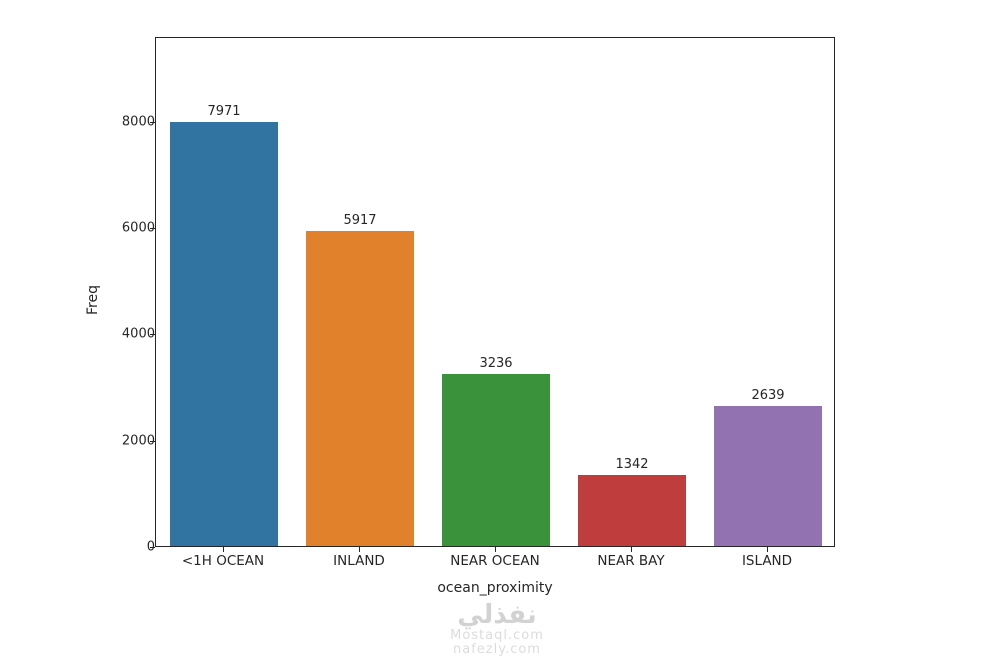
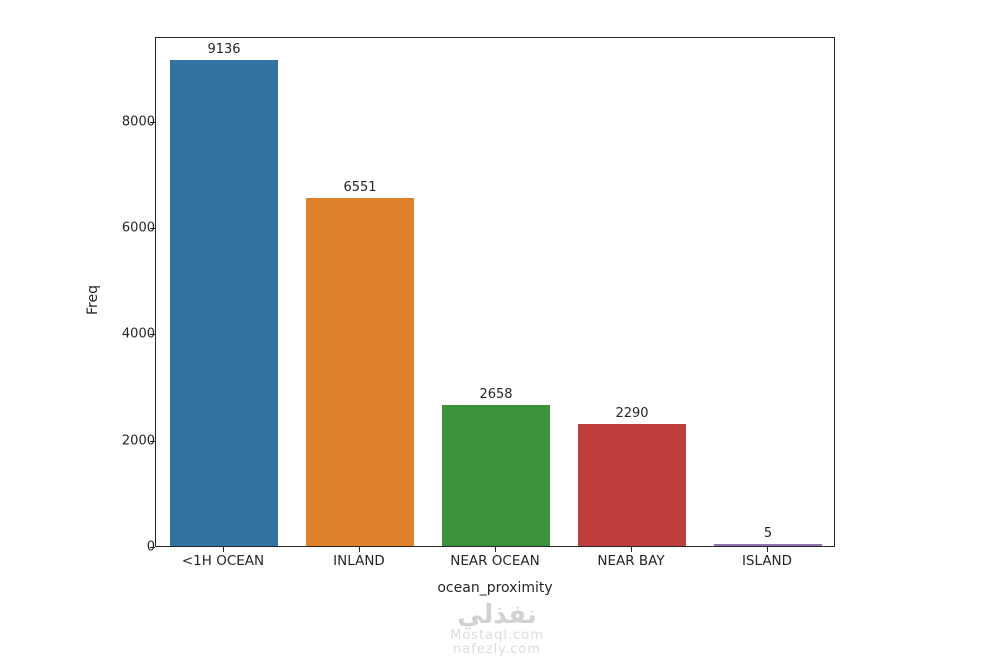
<1H OCEAN: 7971 -> 9136
INLAND: 5917 -> 6551
NEAR OCEAN: 3236 -> 2658
NEAR BAY: 1342 -> 2290
ISLAND: 2639 -> 5
